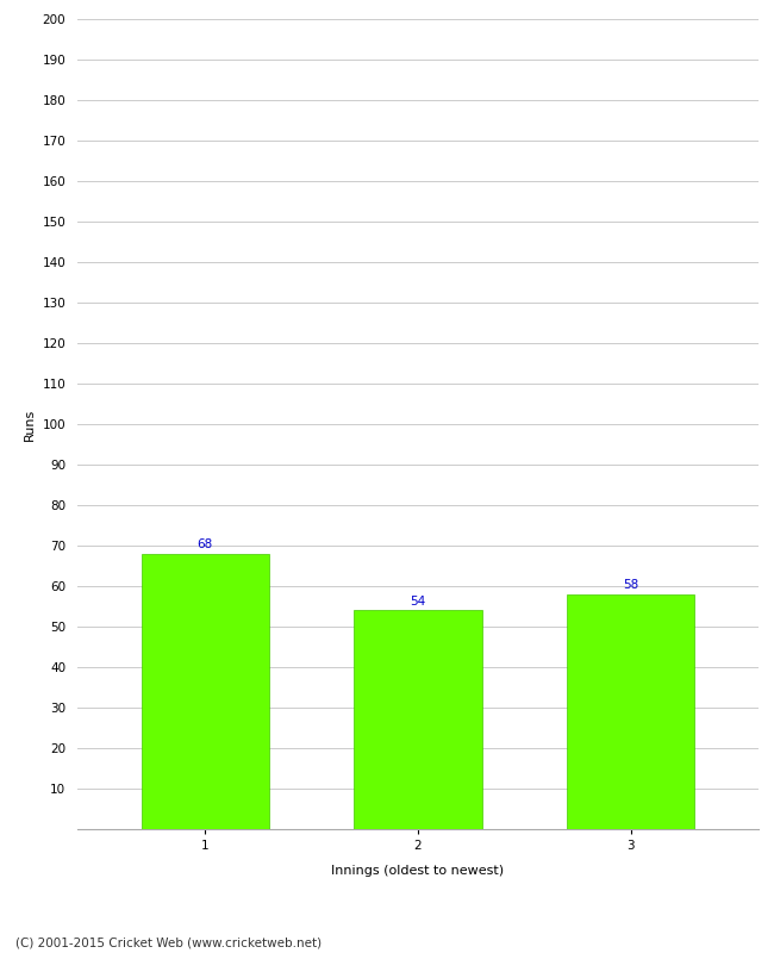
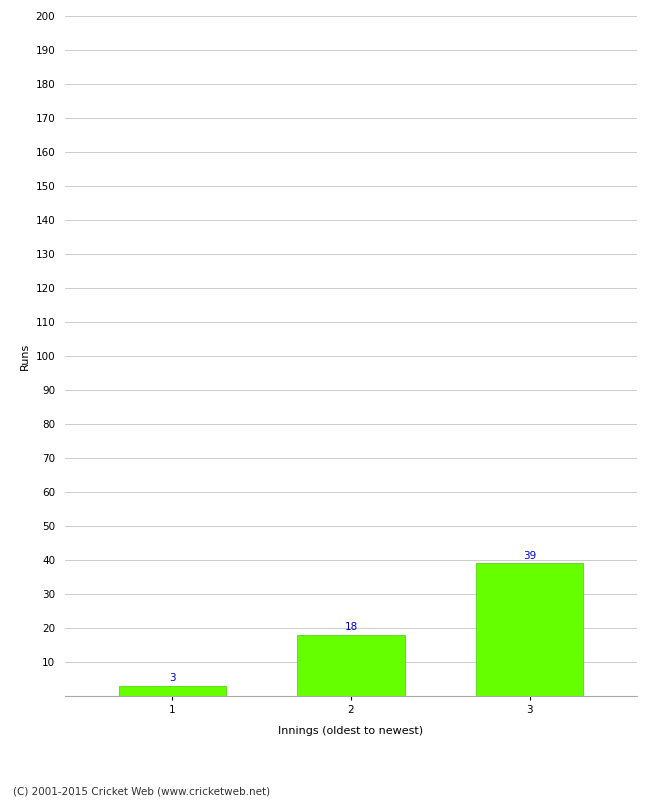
1: 68 -> 3
2: 54 -> 18
3: 58 -> 39
